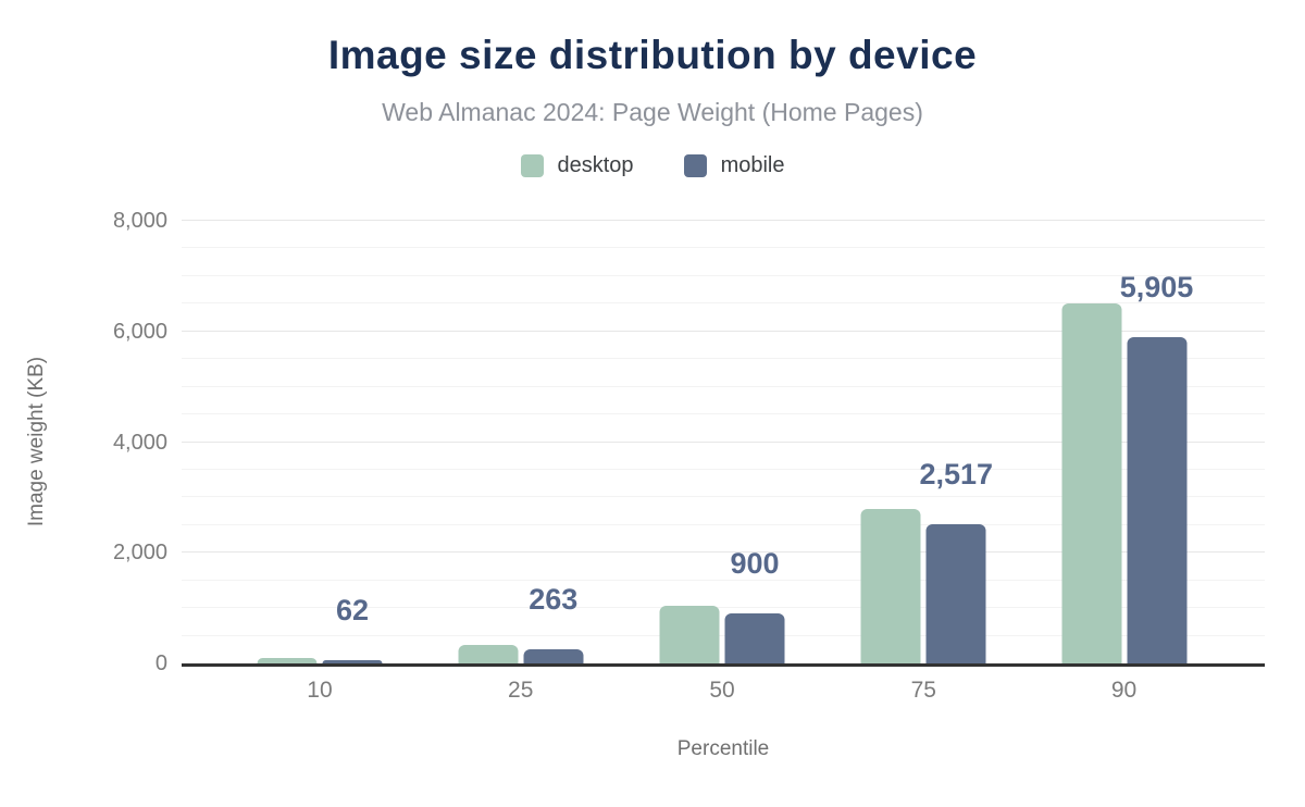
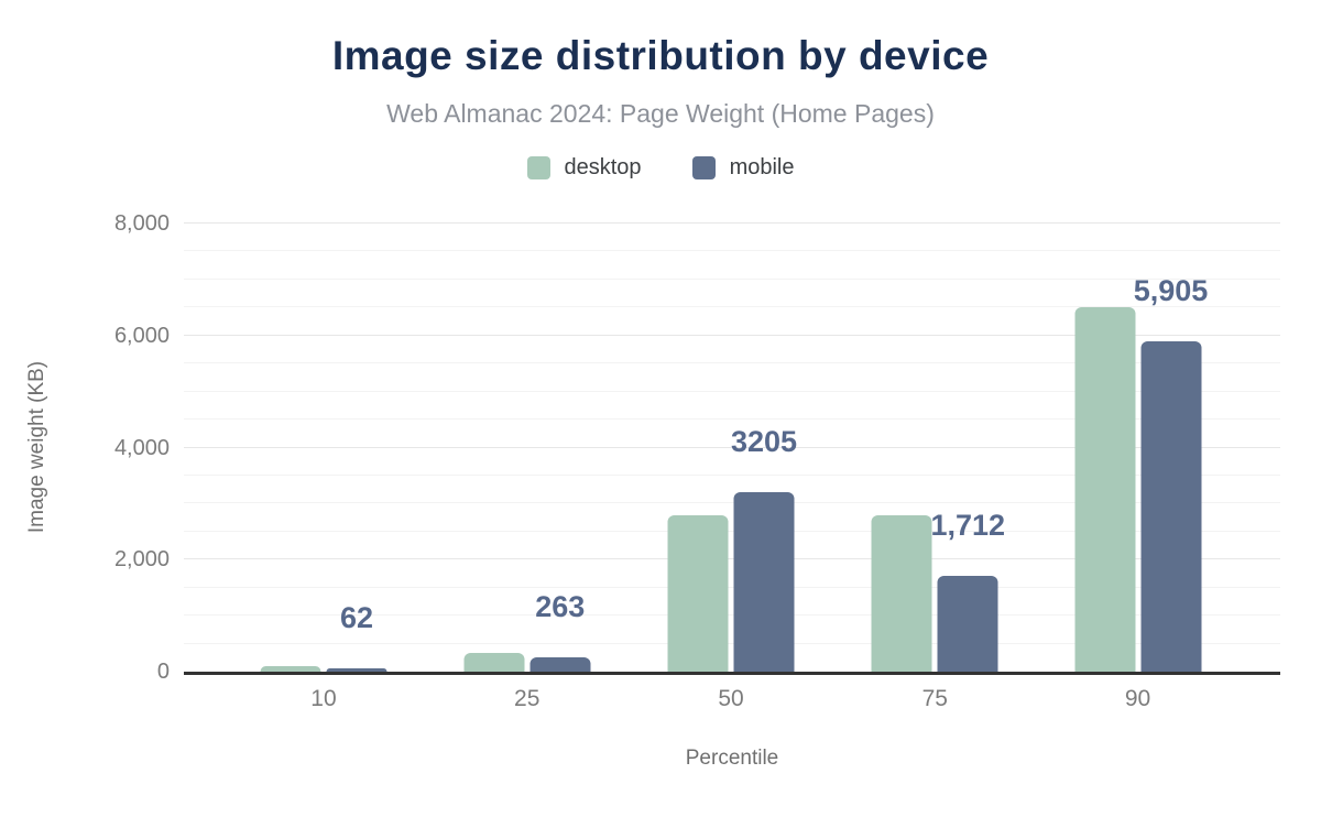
desktop/50: 1000 -> 2800
mobile/50: 900 -> 3205
mobile/75: 2,517 -> 1,712
